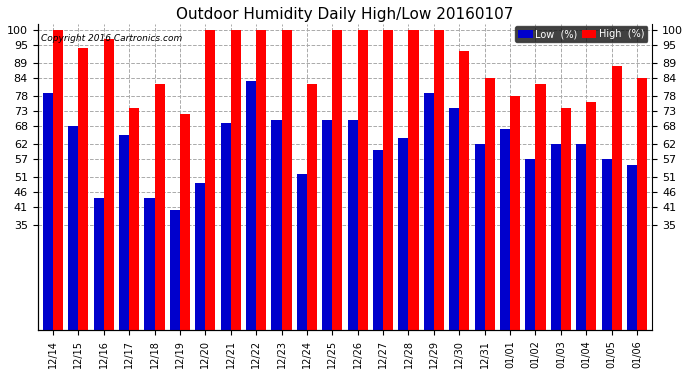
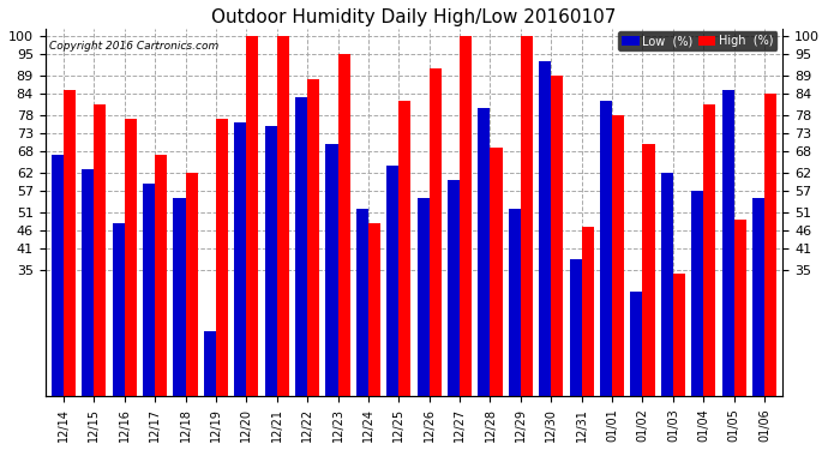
Low (%)/12/14: 79 -> 67
High (%)/12/14: 100 -> 85
Low (%)/12/15: 68 -> 63
High (%)/12/15: 94 -> 81
Low (%)/12/16: 44 -> 48
High (%)/12/16: 97 -> 77
Low (%)/12/17: 65 -> 59
High (%)/12/17: 74 -> 67
Low (%)/12/18: 44 -> 55
High (%)/12/18: 82 -> 62
Low (%)/12/19: 40 -> 18
High (%)/12/19: 72 -> 77
Low (%)/12/20: 49 -> 76
Low (%)/12/21: 69 -> 75
High (%)/12/22: 100 -> 88
High (%)/12/23: 100 -> 95
High (%)/12/24: 82 -> 48
Low (%)/12/25: 70 -> 64
High (%)/12/25: 100 -> 82
Low (%)/12/26: 70 -> 55
High (%)/12/26: 100 -> 91
Low (%)/12/28: 64 -> 80
High (%)/12/28: 100 -> 69
Low (%)/12/29: 79 -> 52
Low (%)/12/30: 74 -> 93
High (%)/12/30: 93 -> 89
Low (%)/12/31: 62 -> 38
High (%)/12/31: 84 -> 47
Low (%)/01/01: 67 -> 82
Low (%)/01/02: 57 -> 29
High (%)/01/02: 82 -> 70
High (%)/01/03: 74 -> 34
Low (%)/01/04: 62 -> 57
High (%)/01/04: 76 -> 81
Low (%)/01/05: 57 -> 85
High (%)/01/05: 88 -> 49
